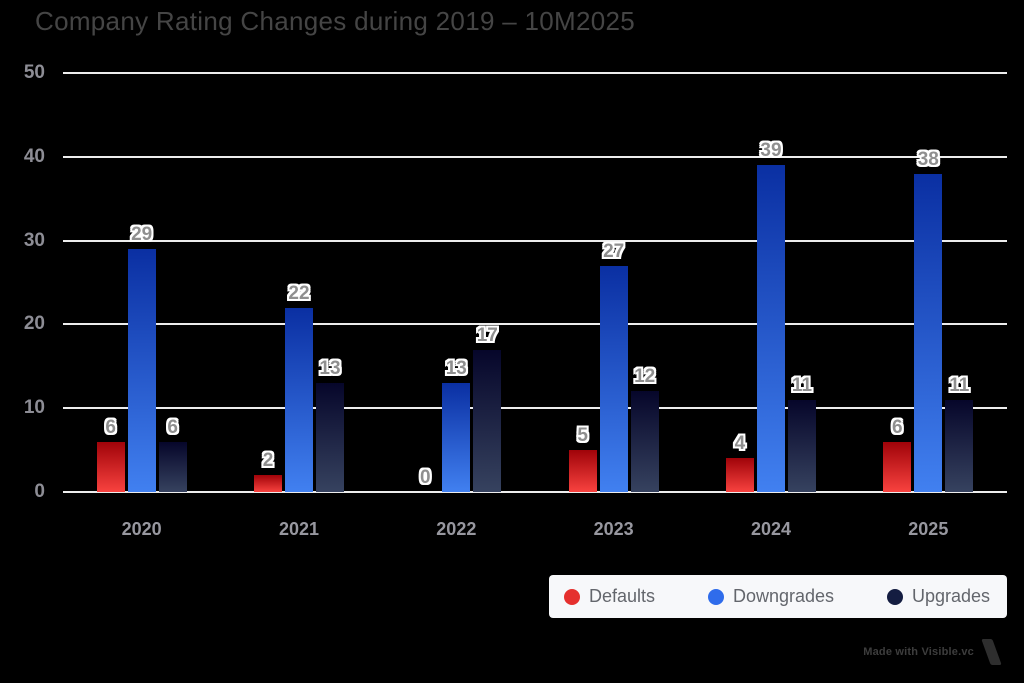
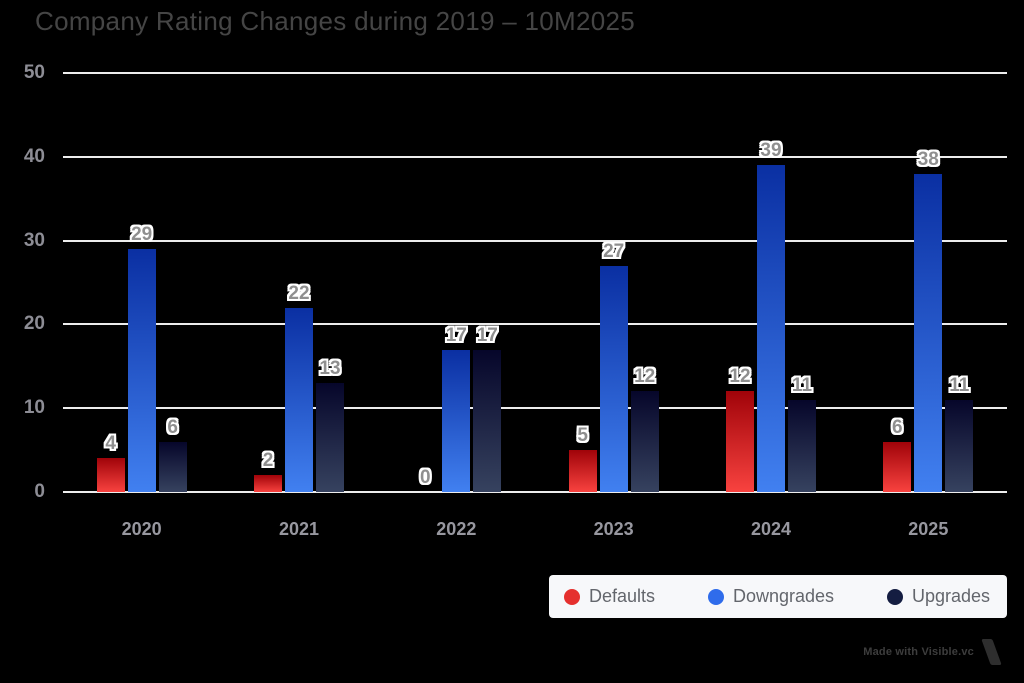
Defaults/2020: 6 -> 4
Downgrades/2022: 13 -> 17
Defaults/2024: 4 -> 12
